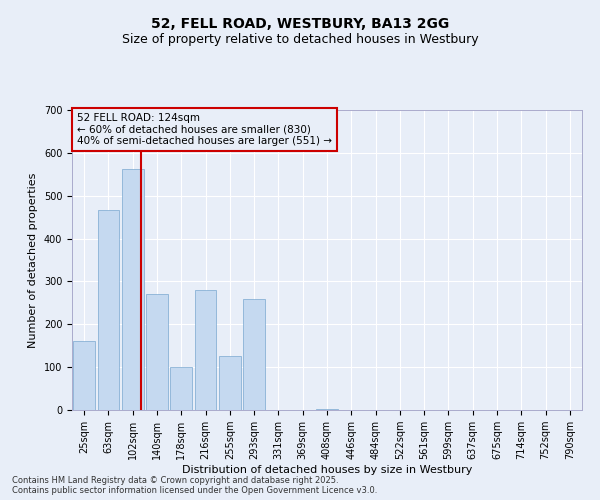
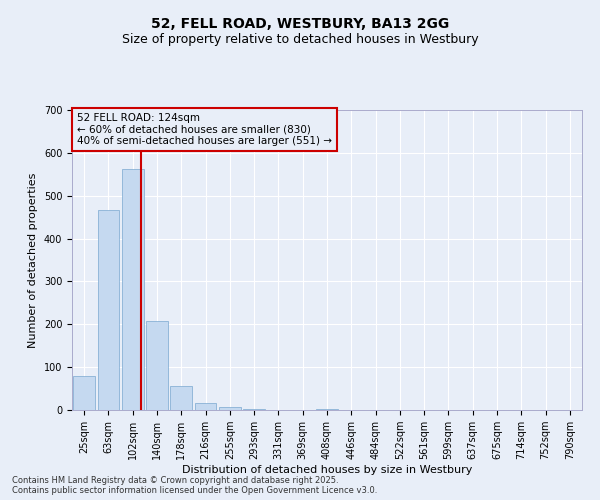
25sqm: 160 -> 80
140sqm: 270 -> 208
178sqm: 100 -> 57
216sqm: 280 -> 16
255sqm: 125 -> 7
293sqm: 260 -> 3
